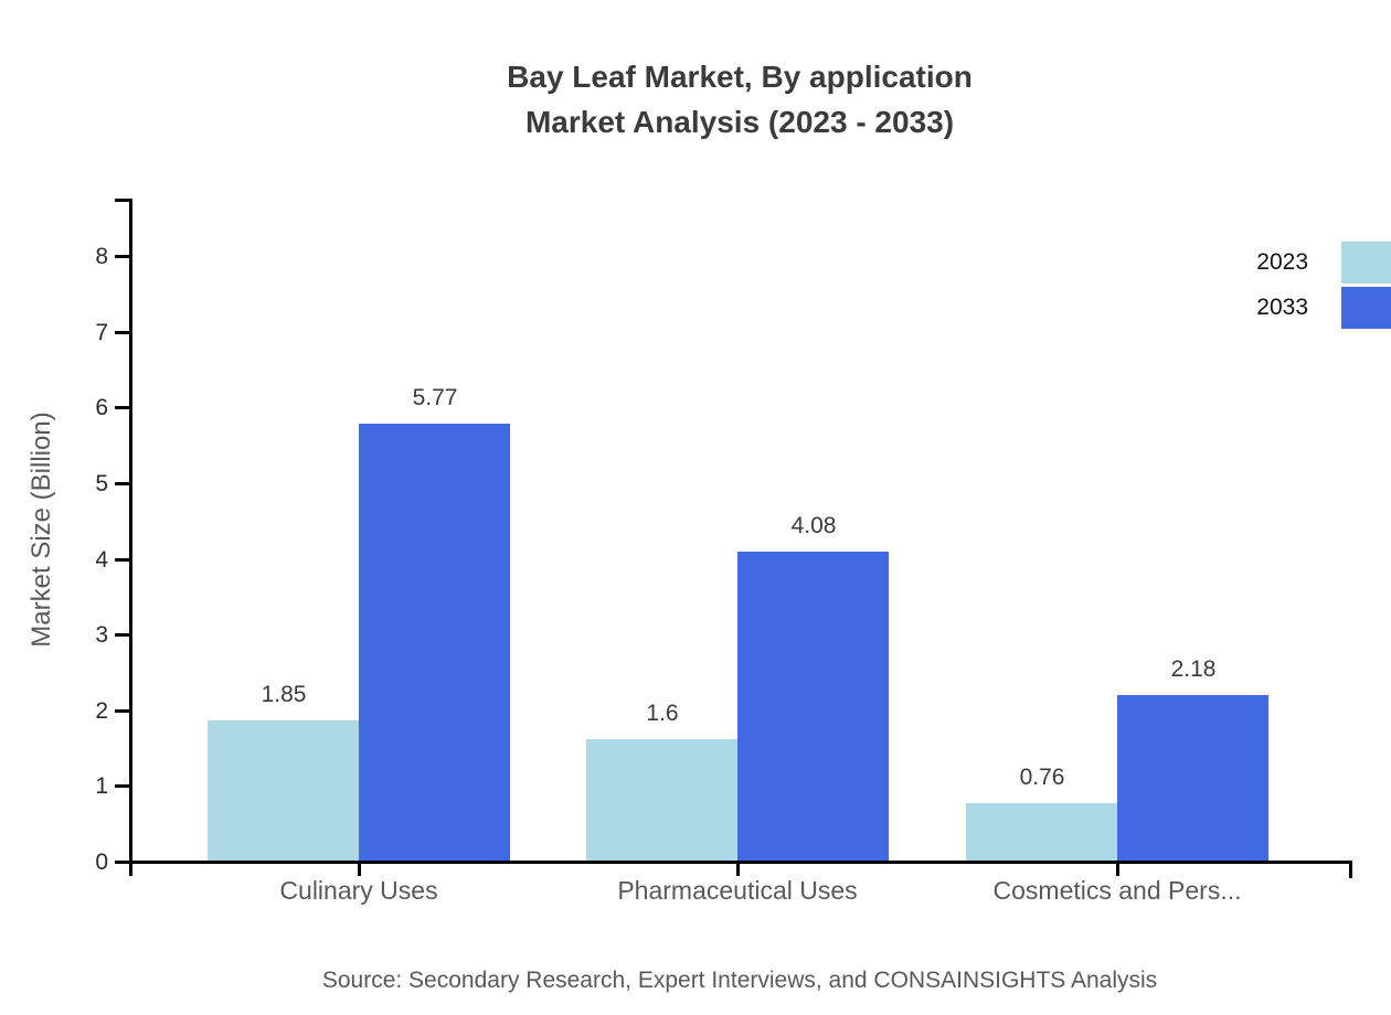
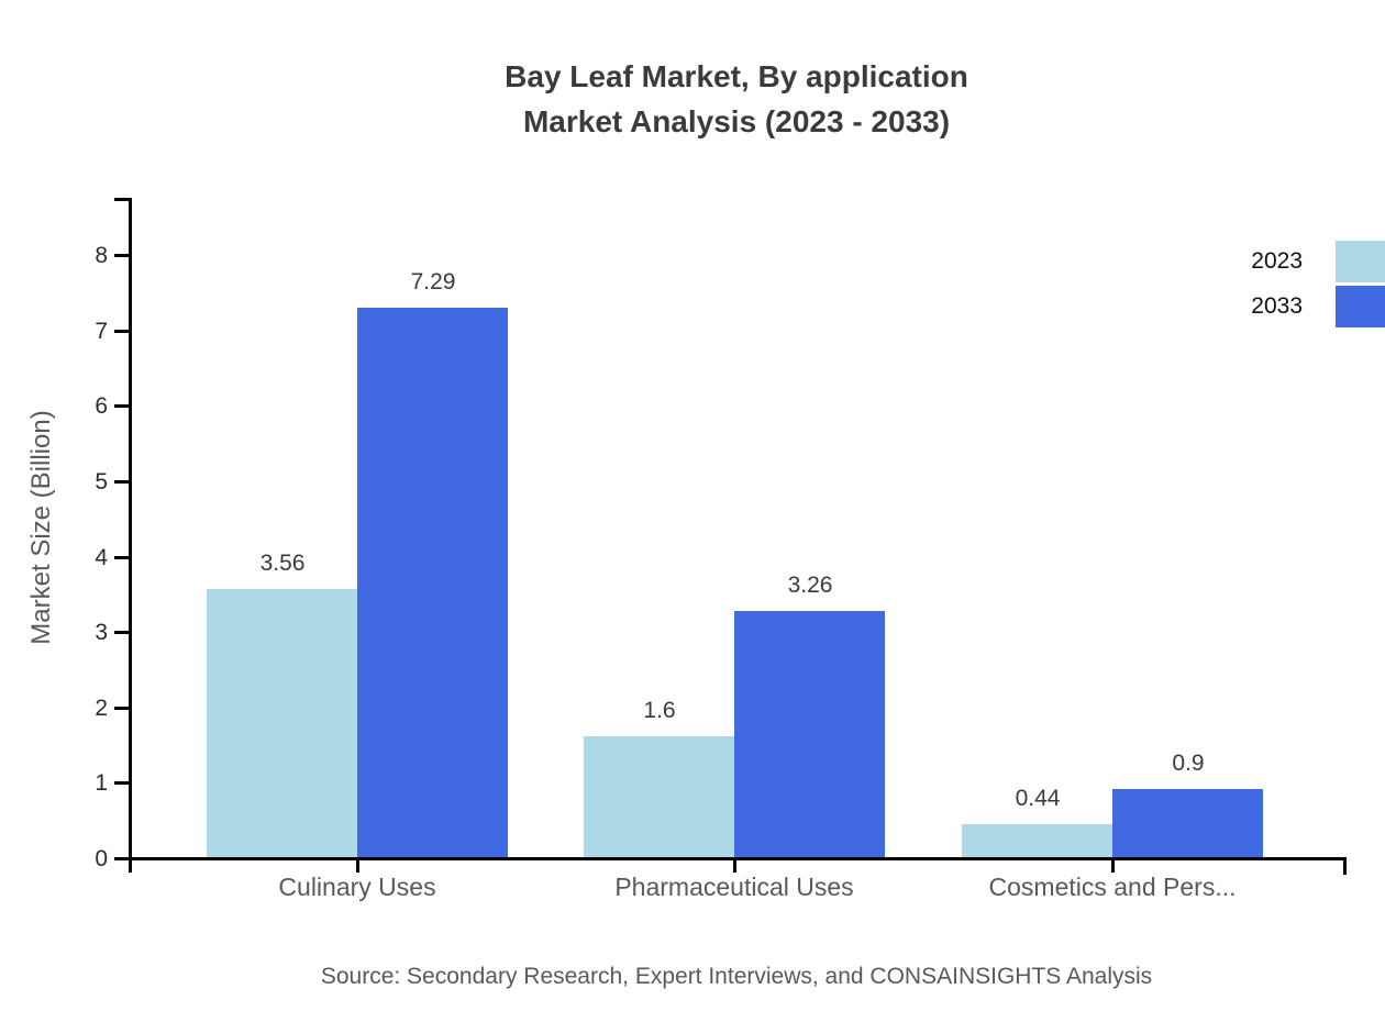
2023/Culinary Uses: 1.85 -> 3.56
2033/Culinary Uses: 5.77 -> 7.29
2033/Pharmaceutical Uses: 4.08 -> 3.26
2023/Cosmetics and Pers...: 0.76 -> 0.44
2033/Cosmetics and Pers...: 2.18 -> 0.9
